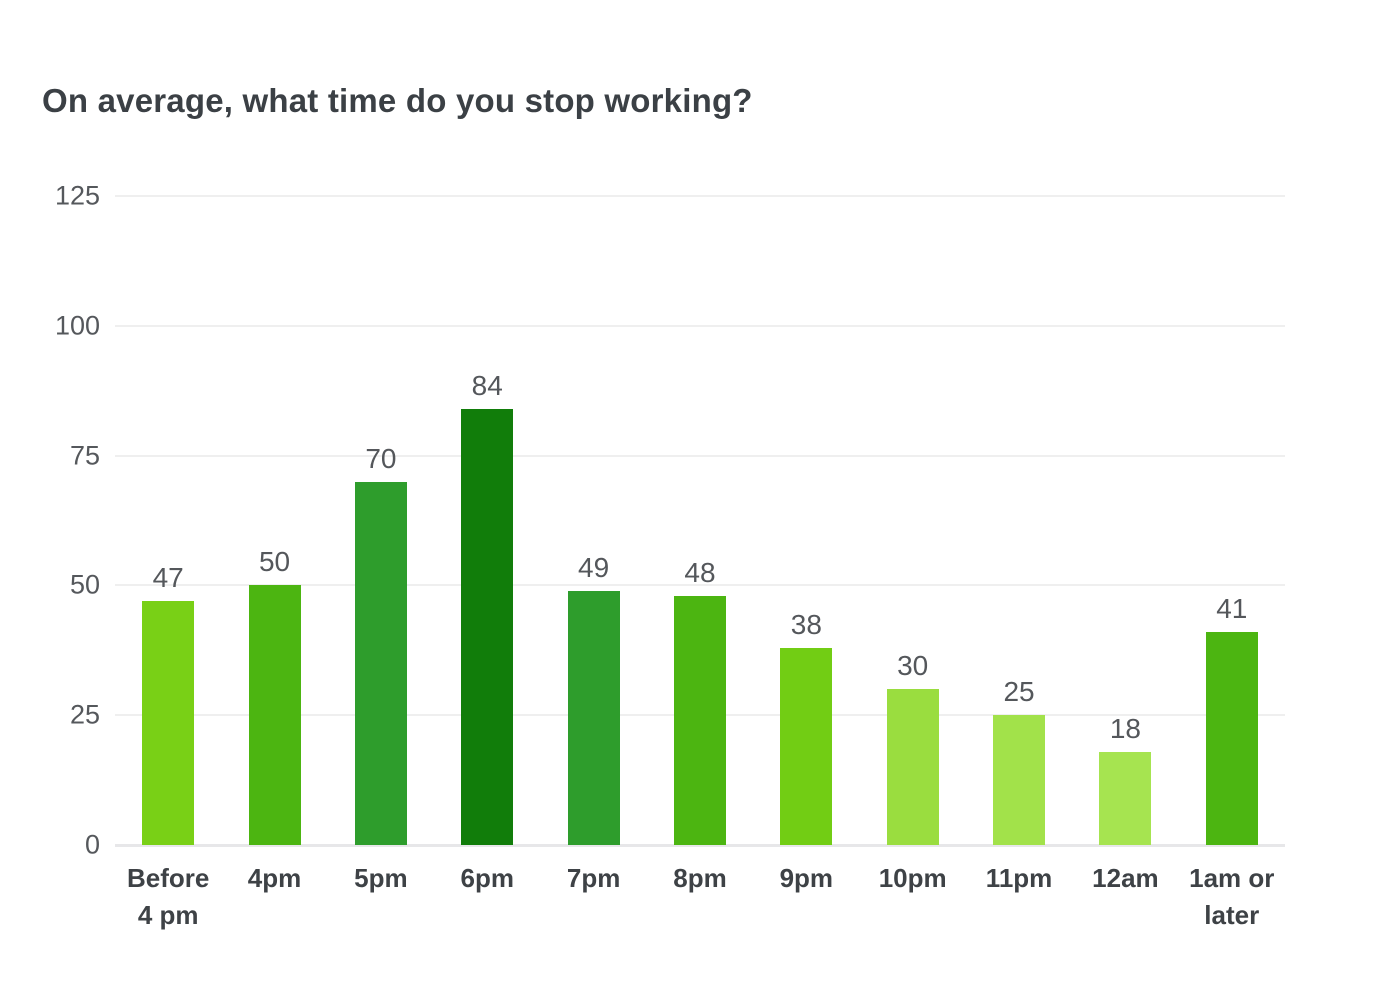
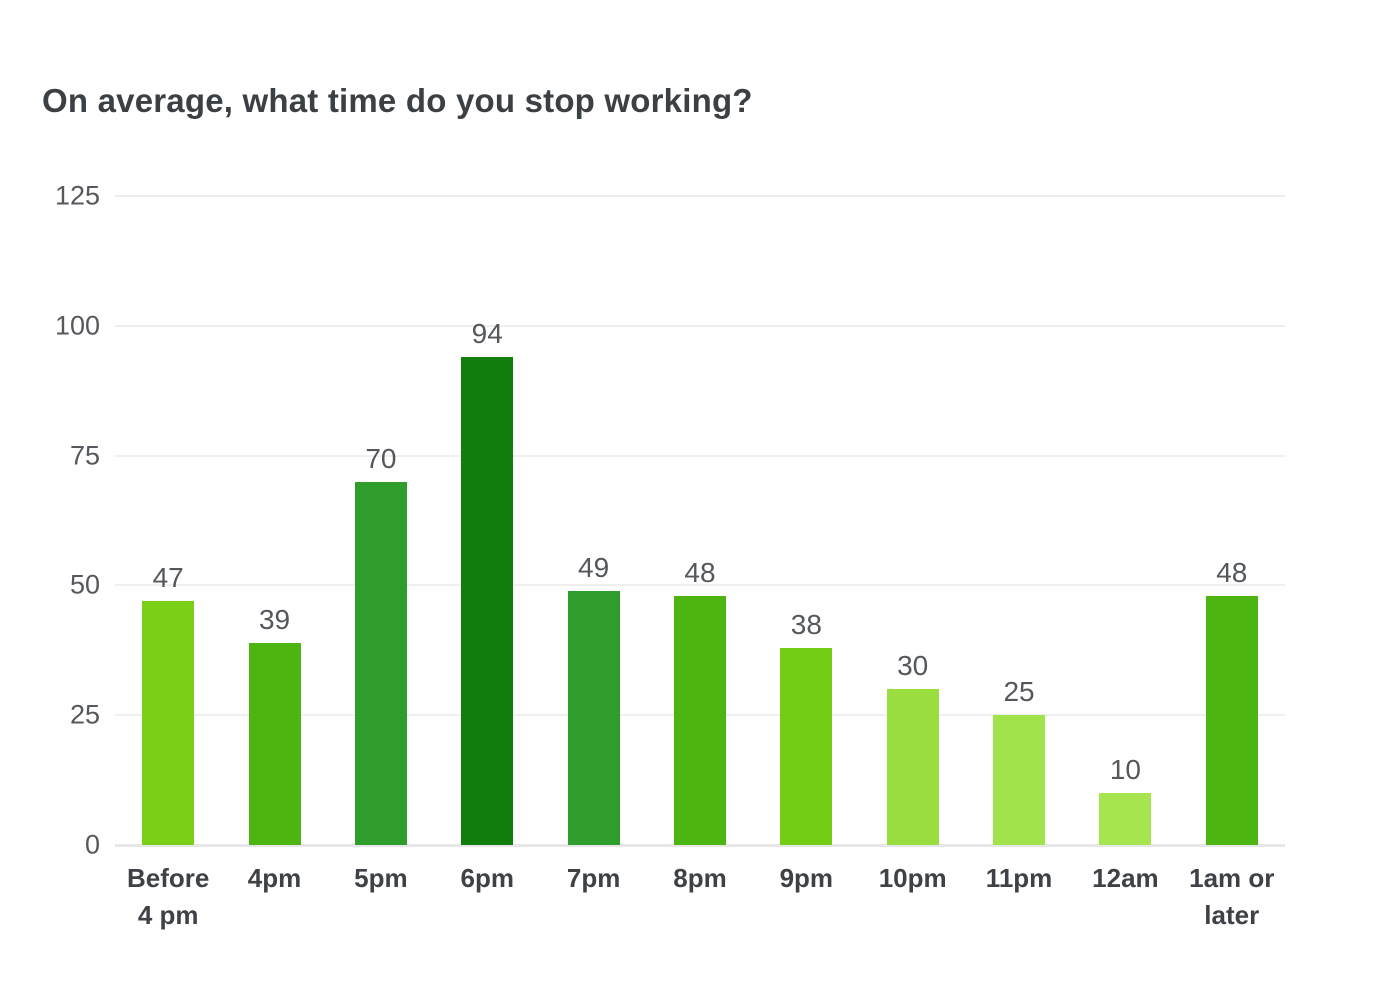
4pm: 50 -> 39
6pm: 84 -> 94
12am: 18 -> 10
1am or later: 41 -> 48
